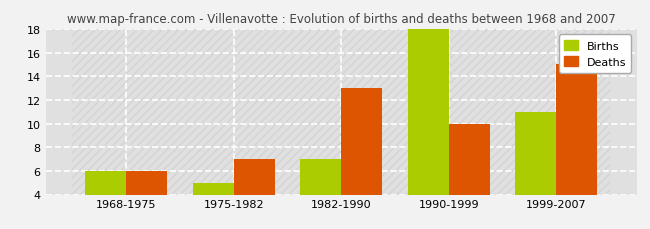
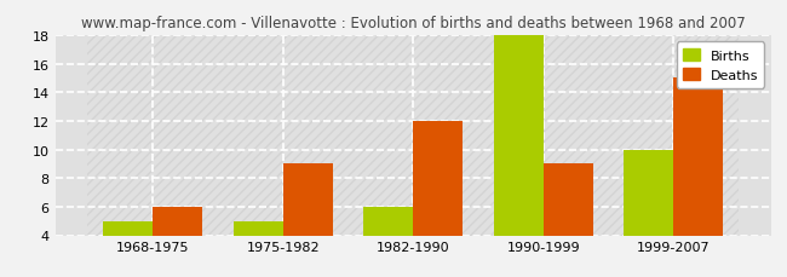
Births/1968-1975: 6 -> 5
Deaths/1975-1982: 7 -> 9
Births/1982-1990: 7 -> 6
Deaths/1982-1990: 13 -> 12
Deaths/1990-1999: 10 -> 9
Births/1999-2007: 11 -> 10
